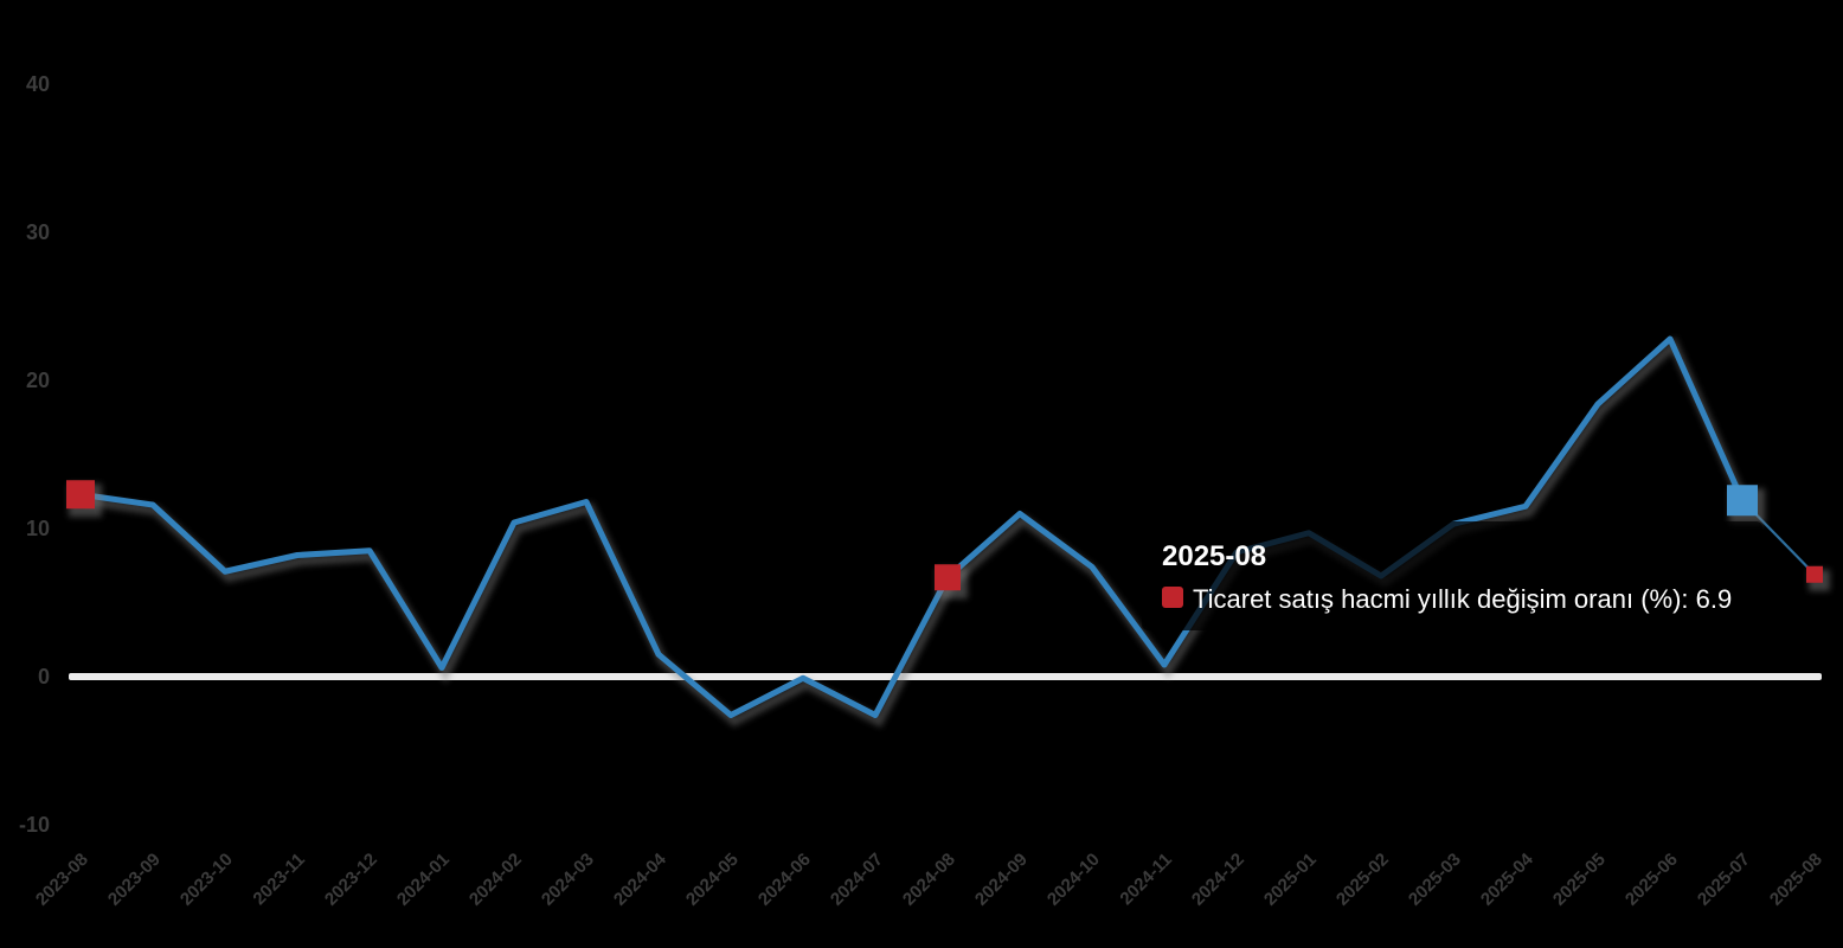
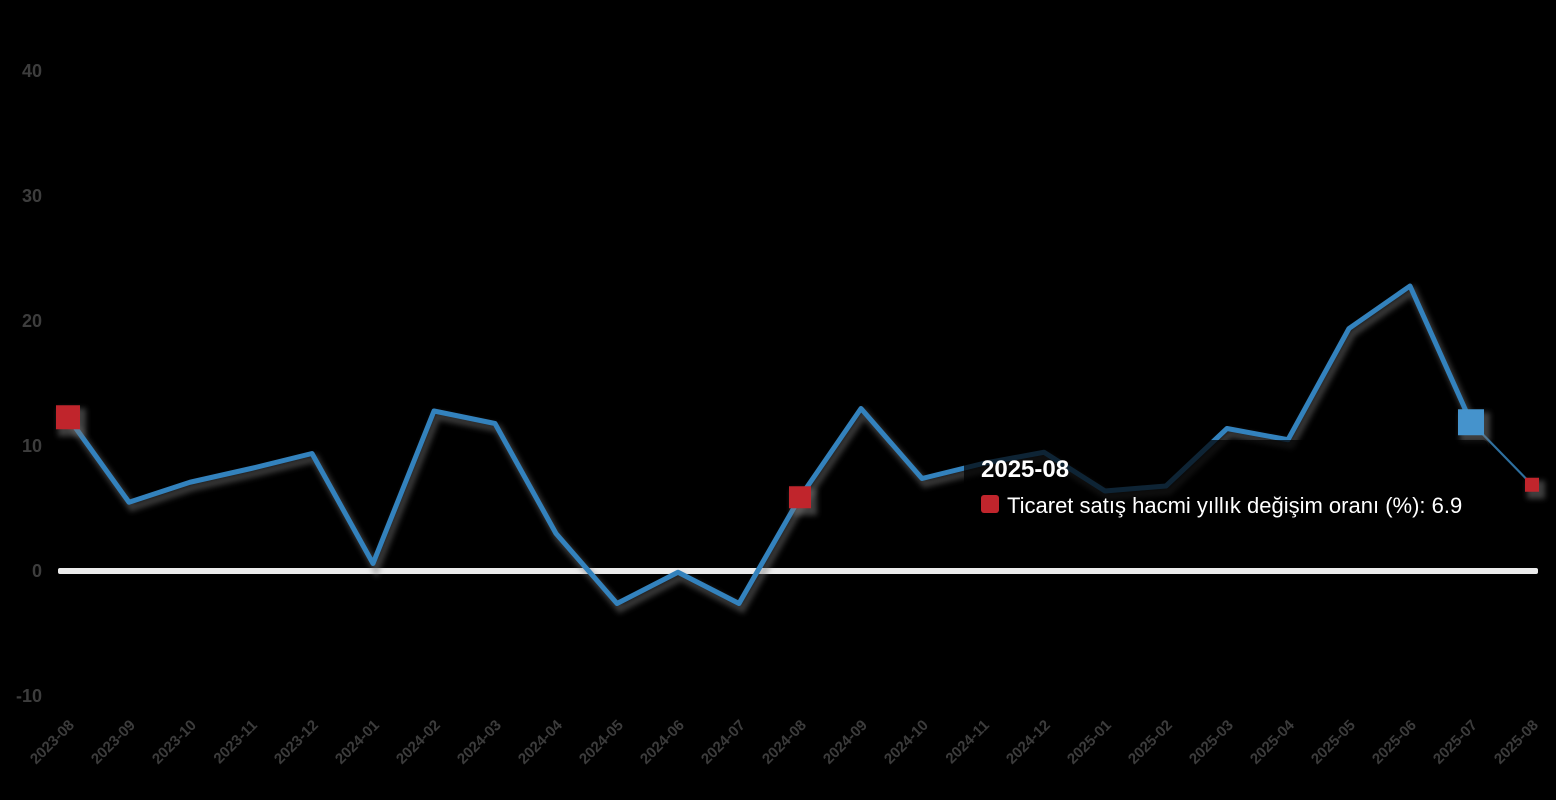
2023-09: 11.6 -> 5.5
2023-12: 8.5 -> 9.4
2024-02: 10.4 -> 12.8
2024-04: 1.5 -> 3.0
2024-08: 6.7 -> 5.9
2024-09: 11.0 -> 13.0
2024-11: 0.8 -> 8.6
2024-12: 8.4 -> 9.5
2025-01: 9.7 -> 6.4
2025-03: 10.3 -> 11.4
2025-04: 11.5 -> 10.5
2025-05: 18.4 -> 19.4
